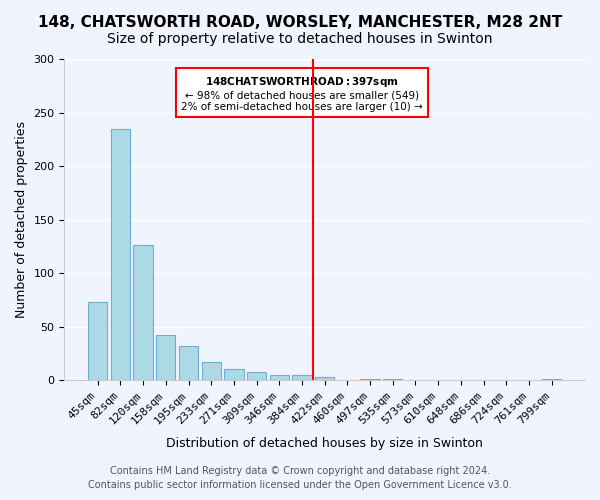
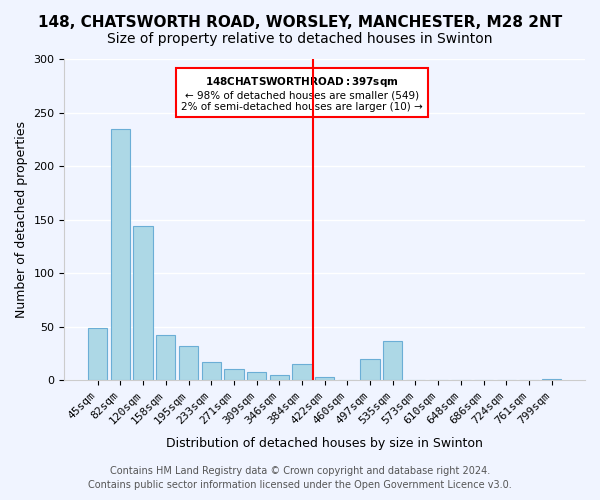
45sqm: 73 -> 49
120sqm: 126 -> 144
384sqm: 5 -> 15
497sqm: 1 -> 20
535sqm: 1 -> 37
